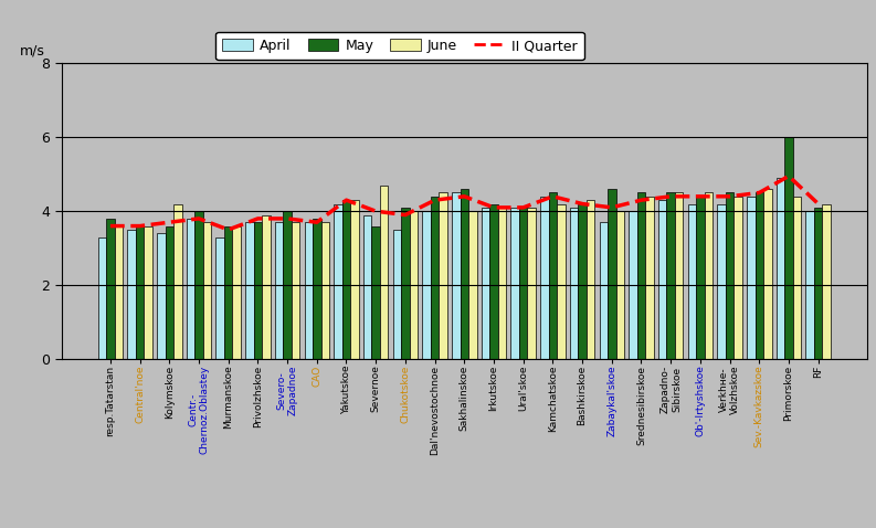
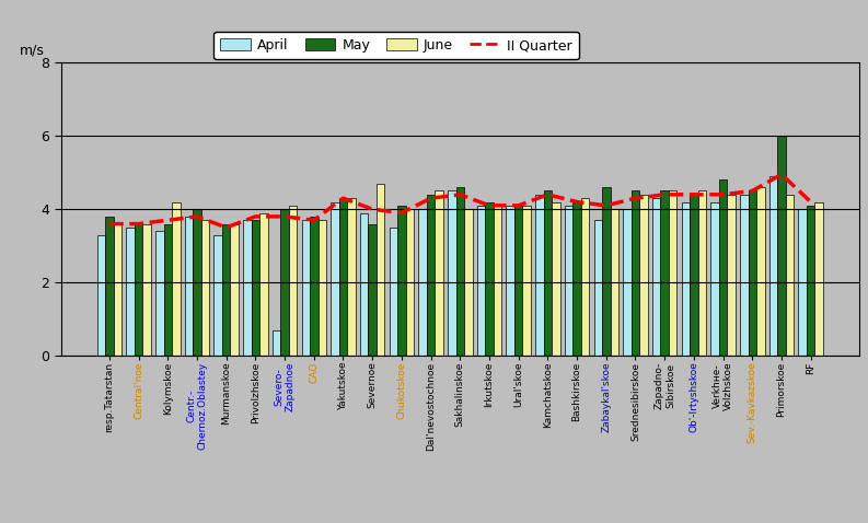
April/Severo- Zapadnoe: 3.7 -> 0.7
June/Severo- Zapadnoe: 3.7 -> 4.1
May/Verkhнe- Volzhskoe: 4.5 -> 4.8
